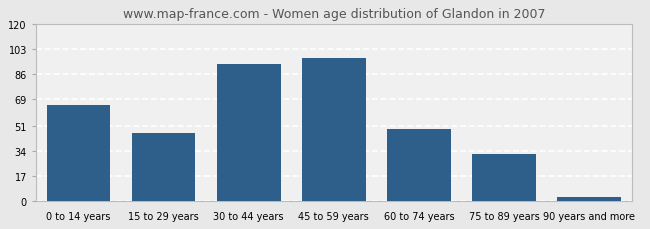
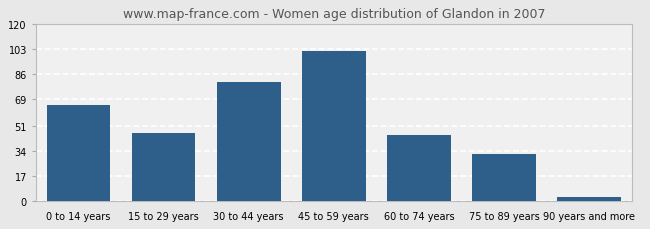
30 to 44 years: 93 -> 81
45 to 59 years: 97 -> 102
60 to 74 years: 49 -> 45
